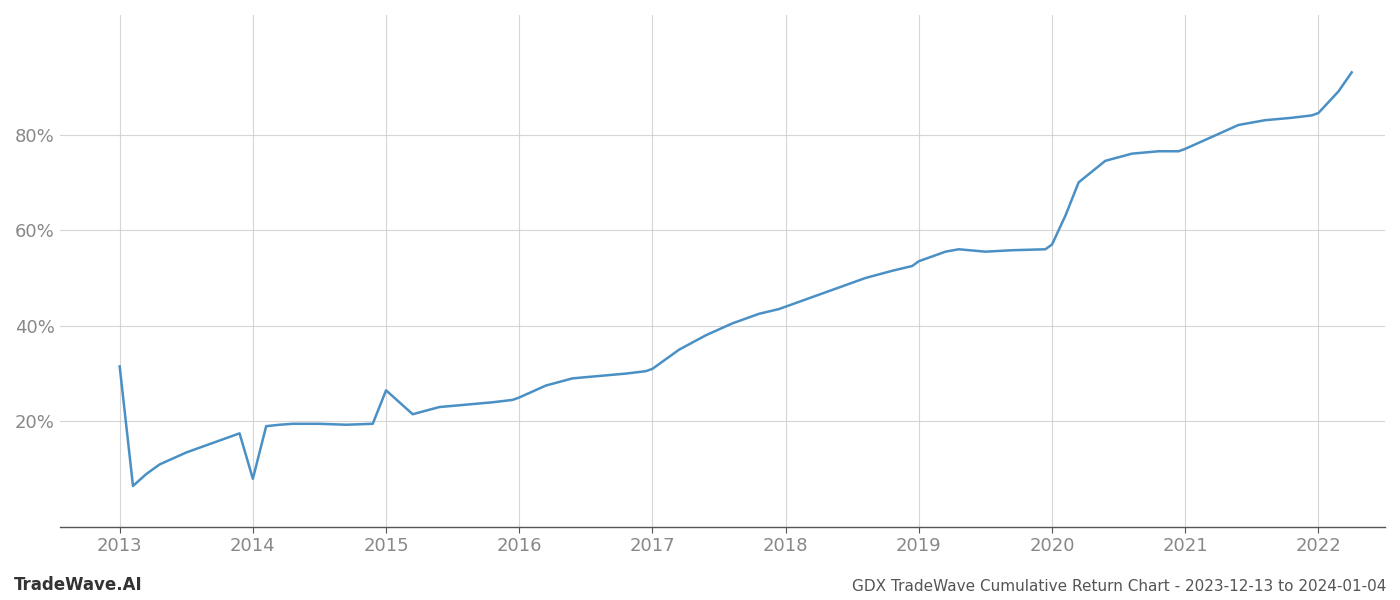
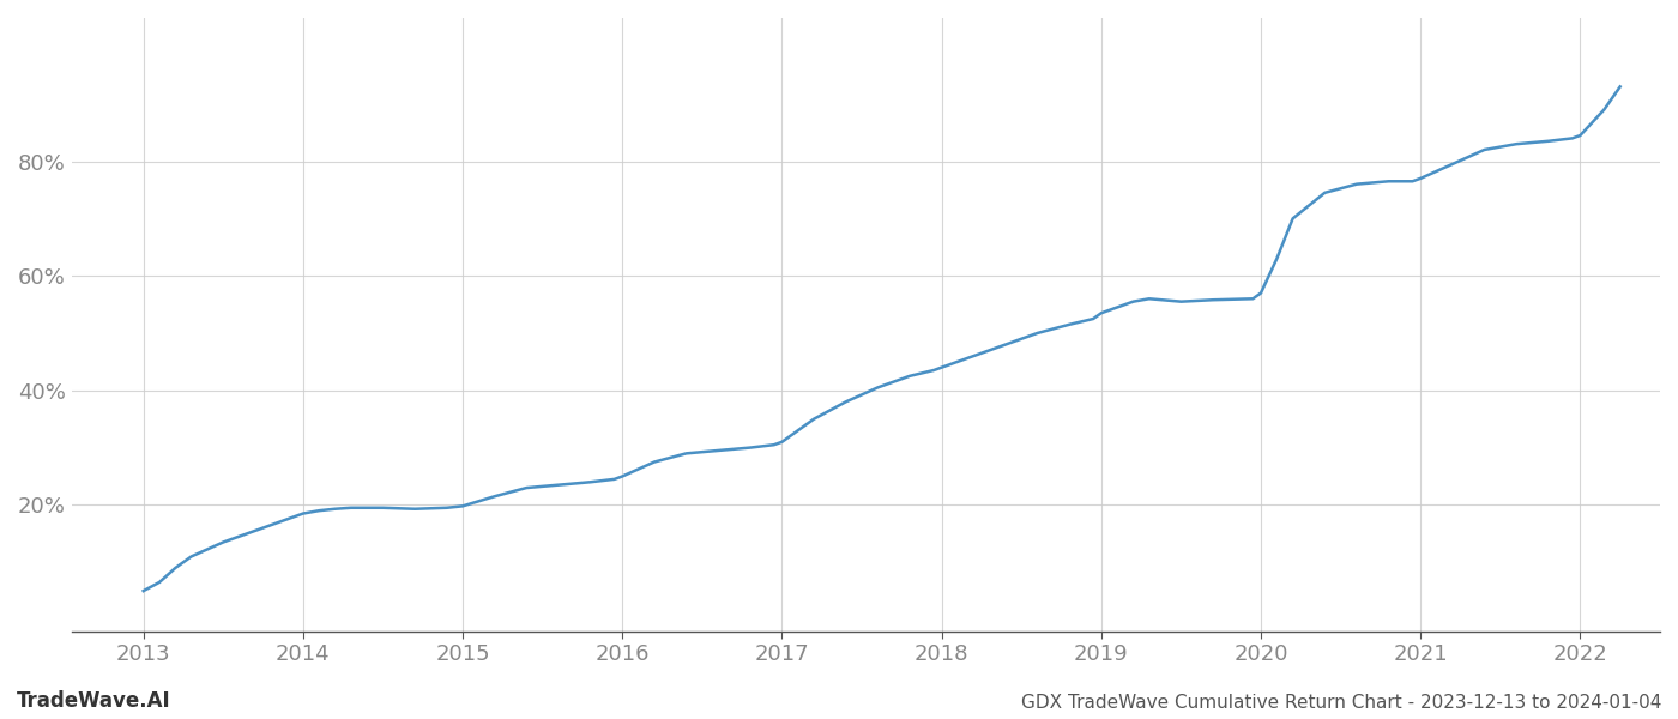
2013: 31.5% -> 5.0%
2014: 8.0% -> 18.5%
2015: 26.5% -> 19.8%
